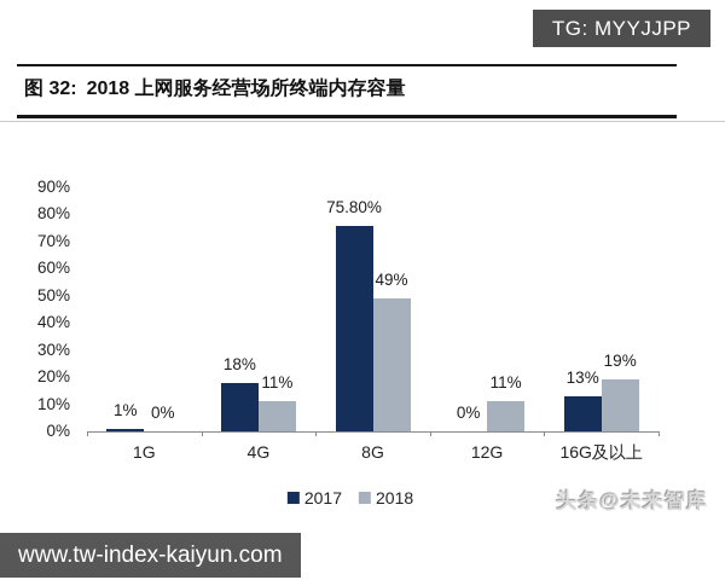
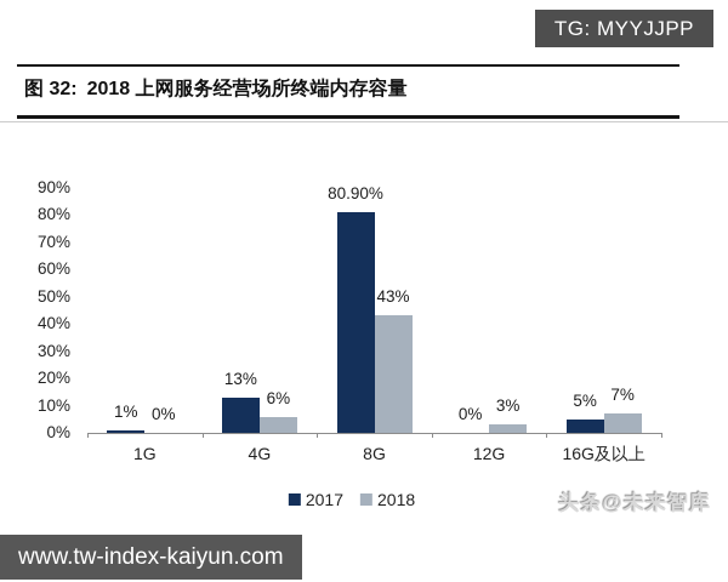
2017/4G: 18% -> 13%
2018/4G: 11% -> 6%
2017/8G: 75.80% -> 80.90%
2018/8G: 49% -> 43%
2018/12G: 11% -> 3%
2017/16G及以上: 13% -> 5%
2018/16G及以上: 19% -> 7%
